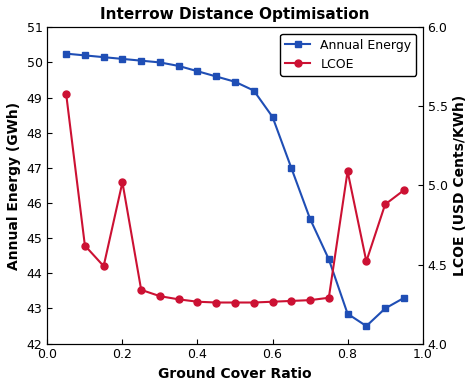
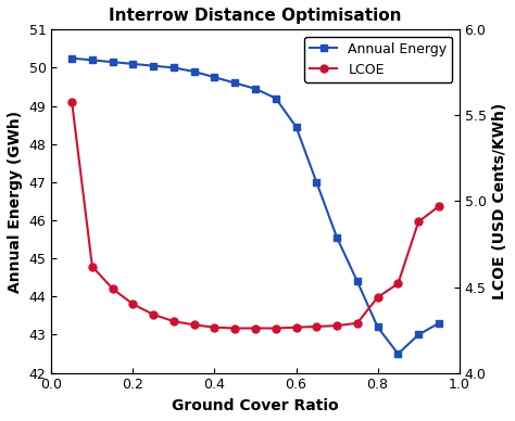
LCOE/0.2: 5.02 -> 4.40
Annual Energy/0.8: 42.85 -> 43.20
LCOE/0.8: 5.09 -> 4.44
